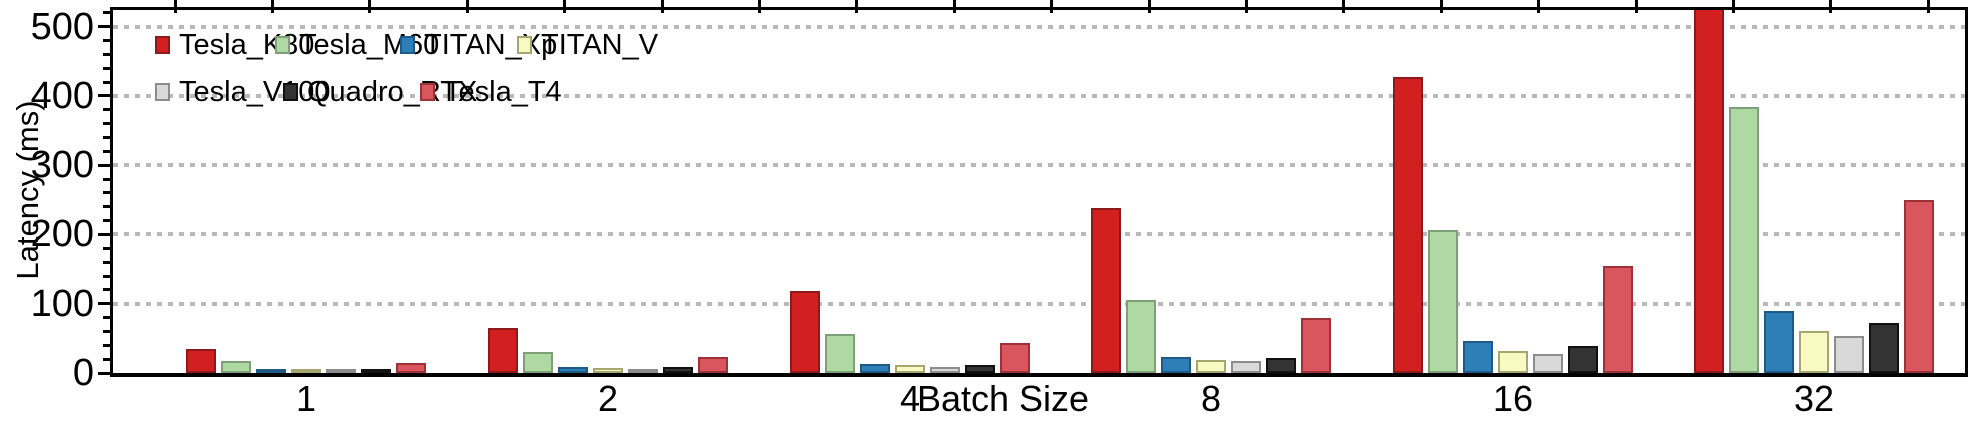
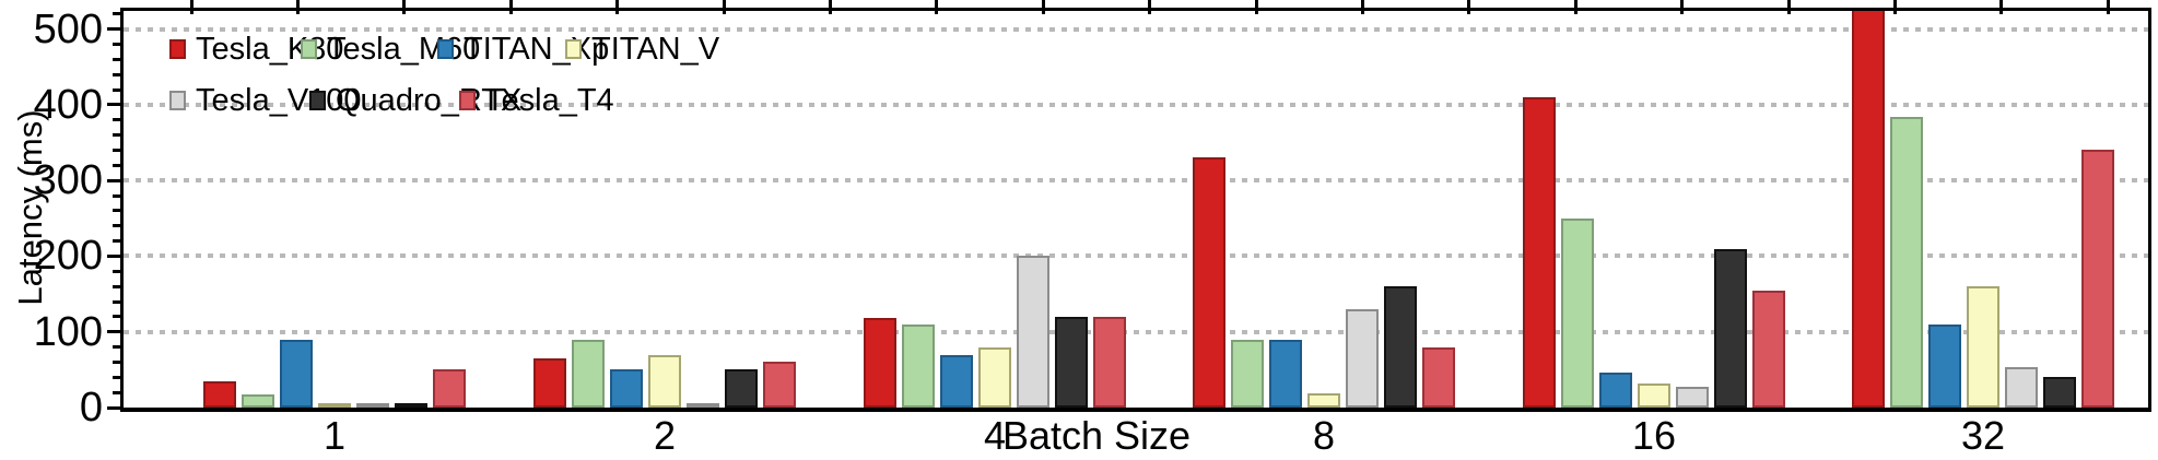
TITAN_Xp/1: 10 -> 90
Tesla_T4/1: 10 -> 50
Tesla_M60/2: 30 -> 90
TITAN_Xp/2: 10 -> 50
TITAN_V/2: 10 -> 70
Quadro_RTX/2: 10 -> 50
Tesla_T4/2: 20 -> 60
Tesla_M60/4: 60 -> 110
TITAN_Xp/4: 10 -> 70
TITAN_V/4: 10 -> 80
Tesla_V100/4: 10 -> 200
Quadro_RTX/4: 10 -> 120
Tesla_T4/4: 40 -> 120
Tesla_K80/8: 240 -> 330
Tesla_M60/8: 110 -> 90
TITAN_Xp/8: 20 -> 90
Tesla_V100/8: 20 -> 130
Quadro_RTX/8: 20 -> 160
Tesla_K80/16: 430 -> 410
Tesla_M60/16: 210 -> 250
Quadro_RTX/16: 40 -> 210
TITAN_Xp/32: 90 -> 110
TITAN_V/32: 60 -> 160
Quadro_RTX/32: 70 -> 40
Tesla_T4/32: 250 -> 340
